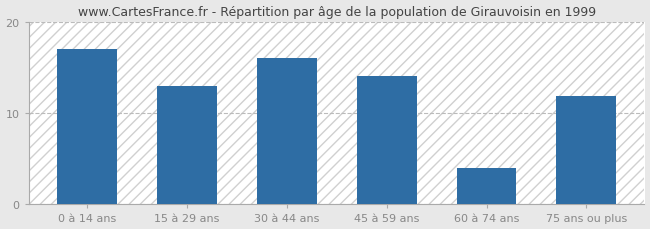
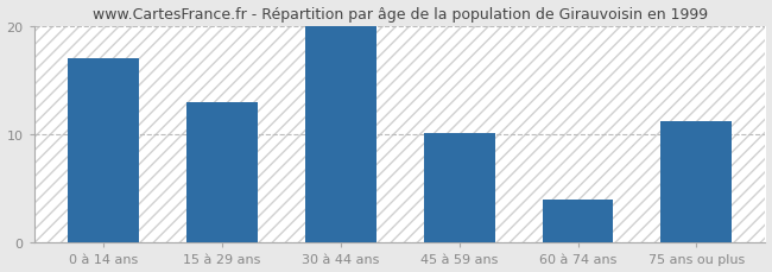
30 à 44 ans: 16.0 -> 20.0
45 à 59 ans: 14.0 -> 10.1
75 ans ou plus: 11.8 -> 11.2
